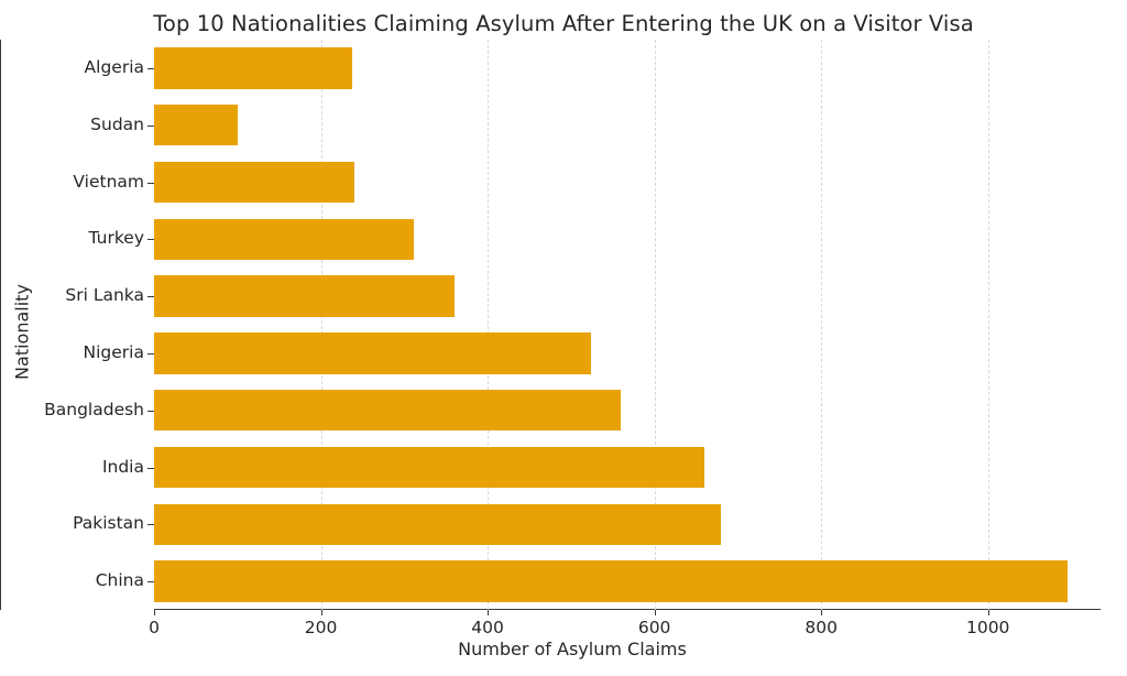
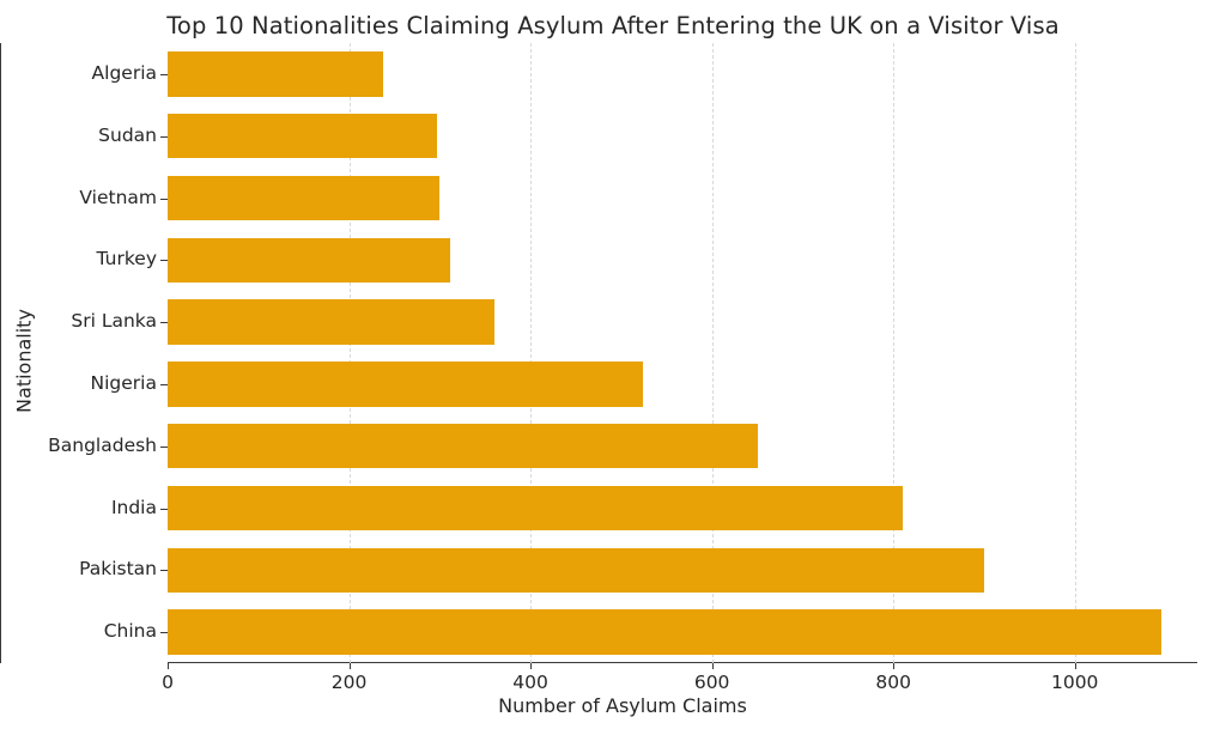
Sudan: 100 -> 300
Vietnam: 240 -> 300
Bangladesh: 560 -> 650
India: 660 -> 810
Pakistan: 680 -> 900
